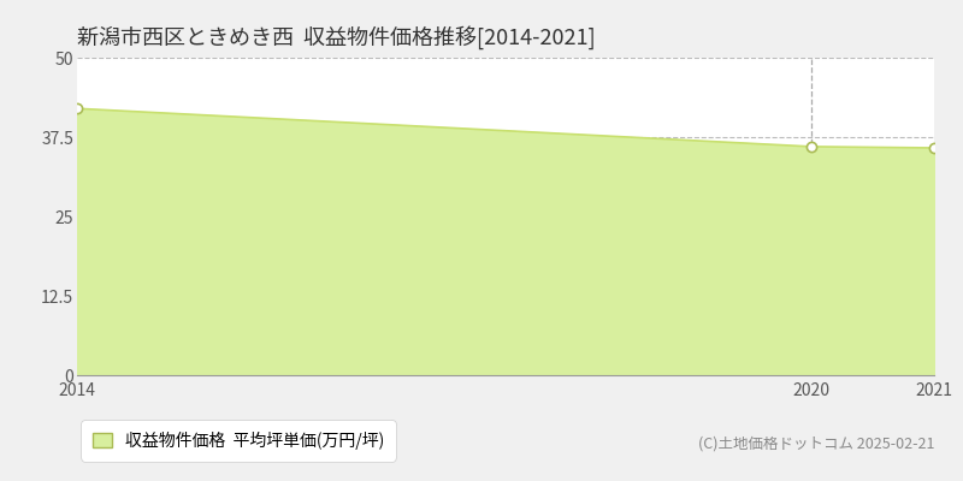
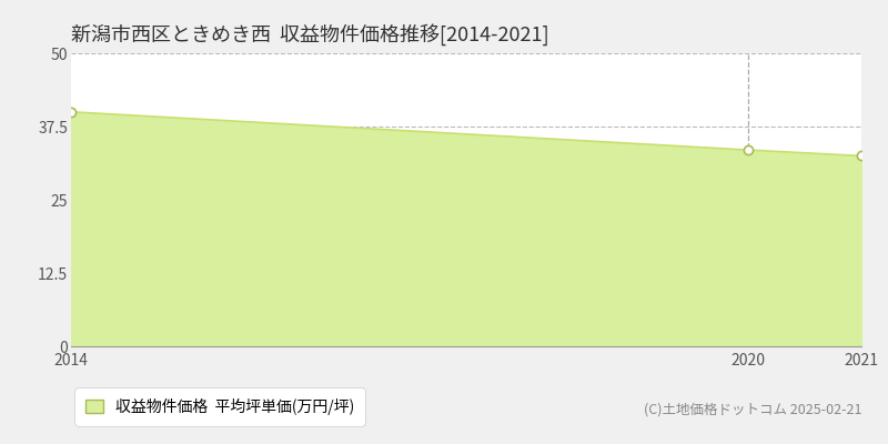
2014: 42.0 -> 40.0
2020: 36.0 -> 33.5
2021: 35.8 -> 32.5
